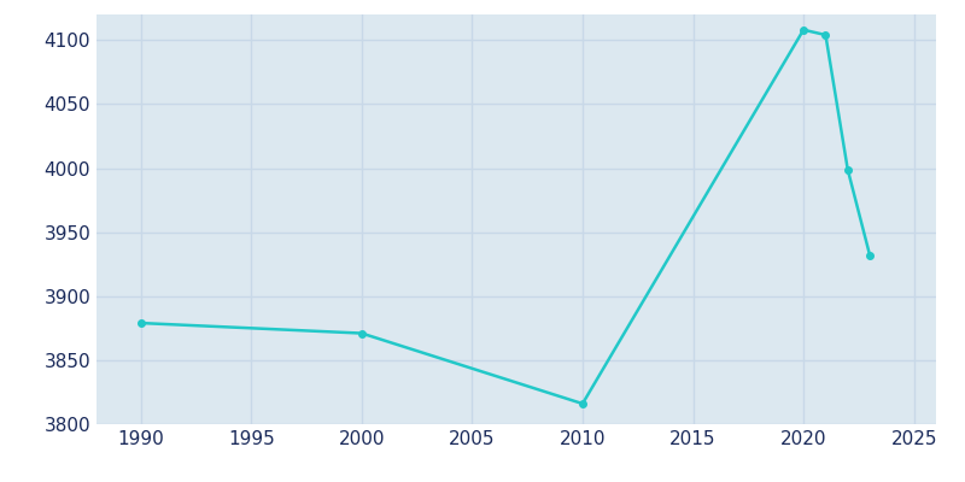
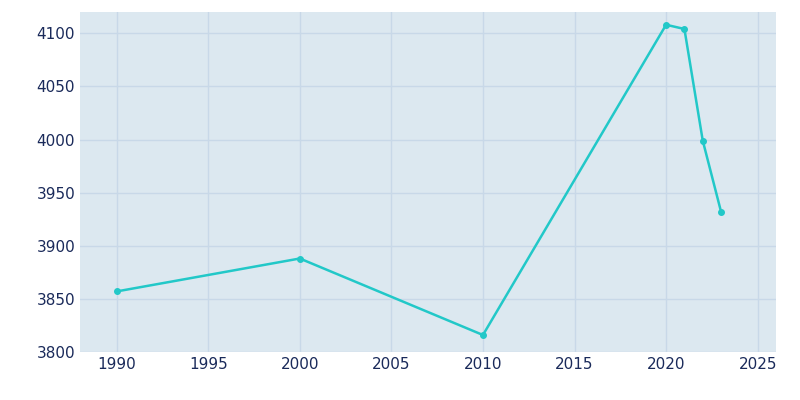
1990: 3879 -> 3857
2000: 3871 -> 3888
